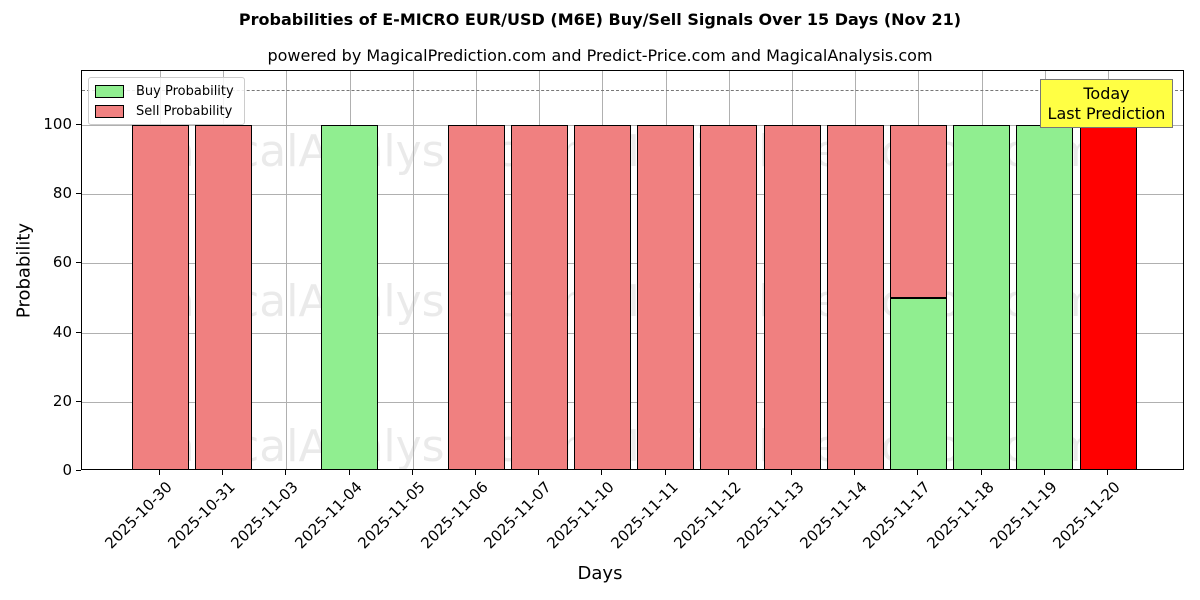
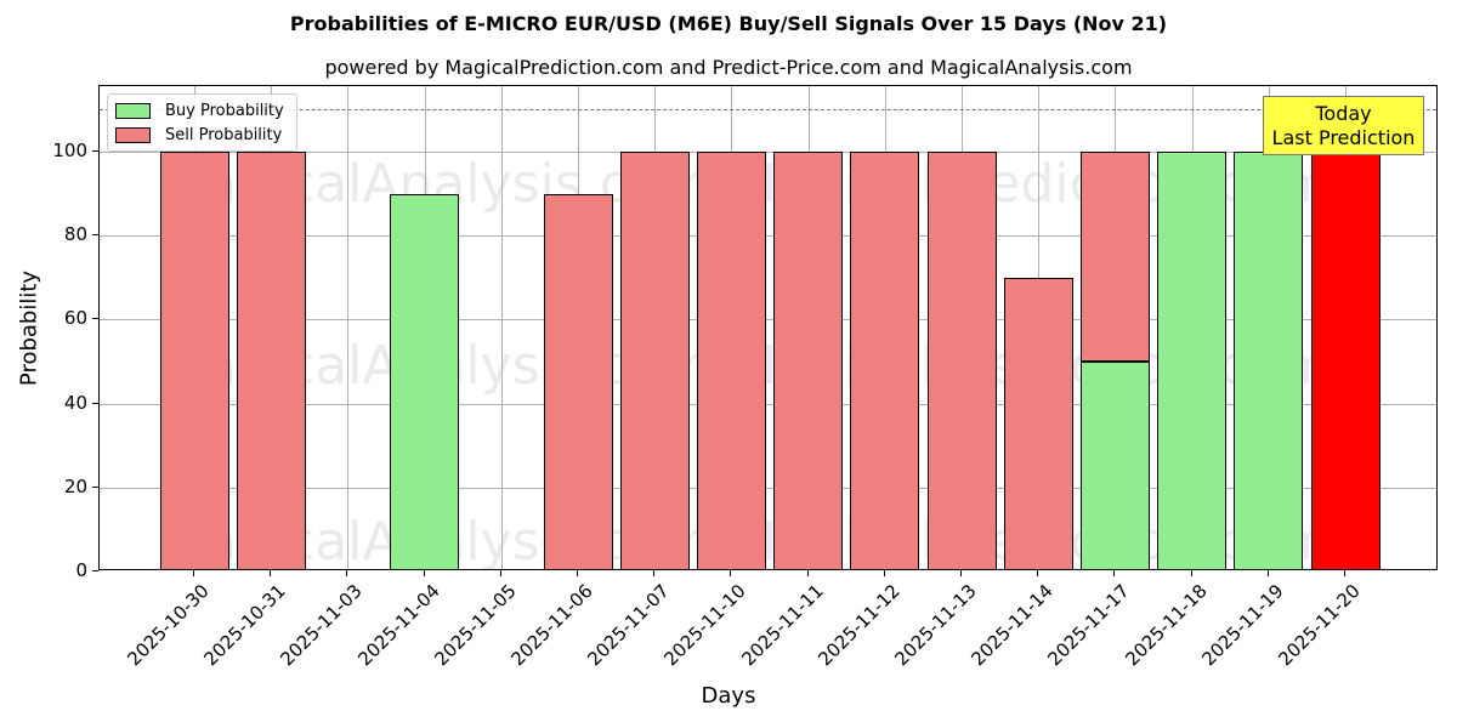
Buy Probability/2025-11-04: 100 -> 90
Sell Probability/2025-11-06: 100 -> 90
Sell Probability/2025-11-14: 100 -> 70
